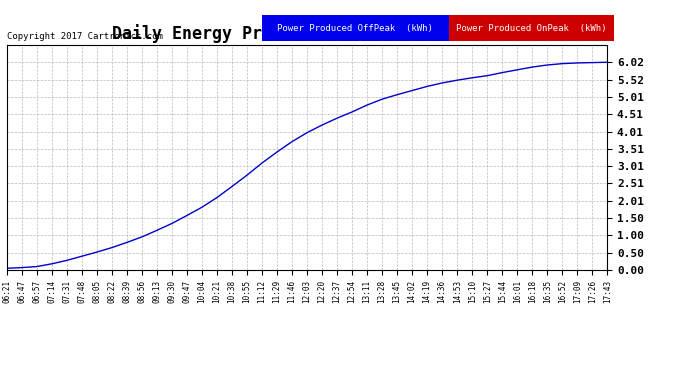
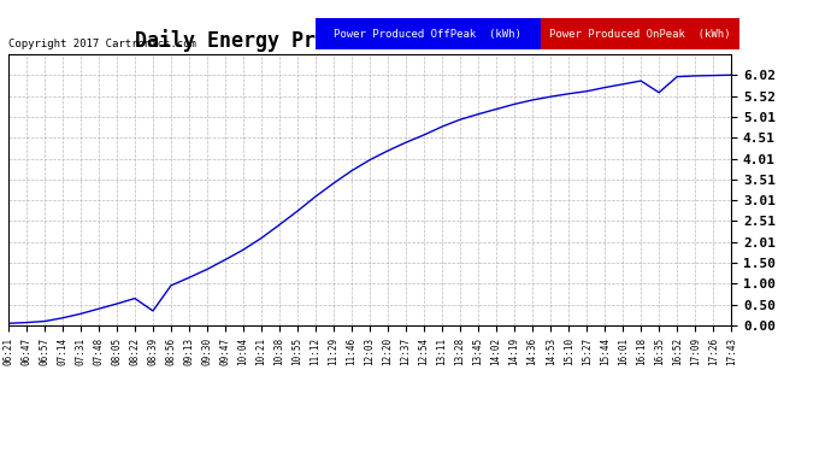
08:39: 0.80 -> 0.35
16:35: 5.94 -> 5.60
